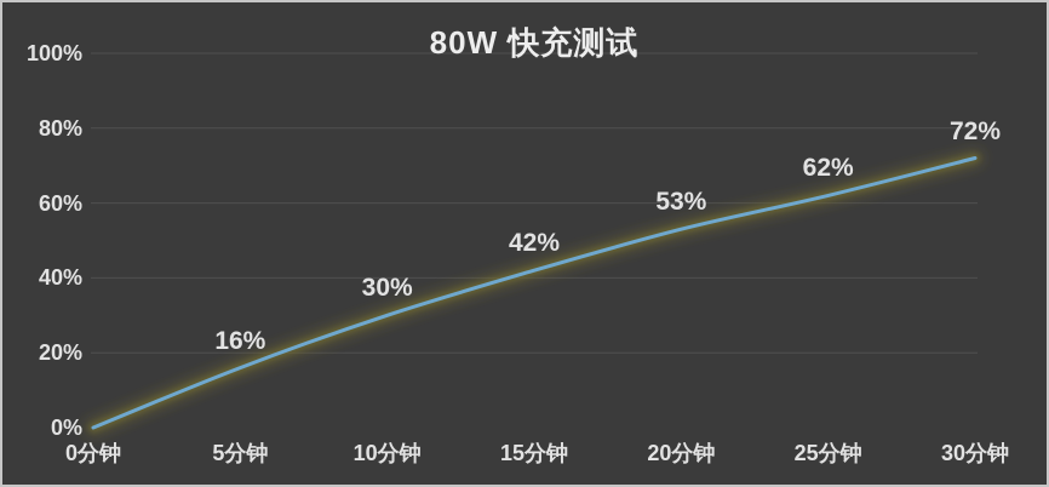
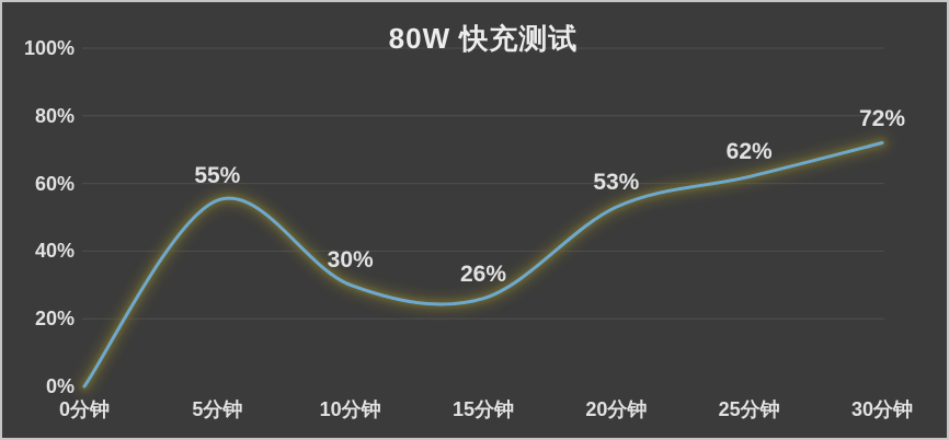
5分钟: 16% -> 55%
15分钟: 42% -> 26%
